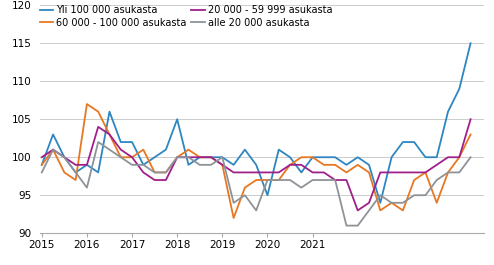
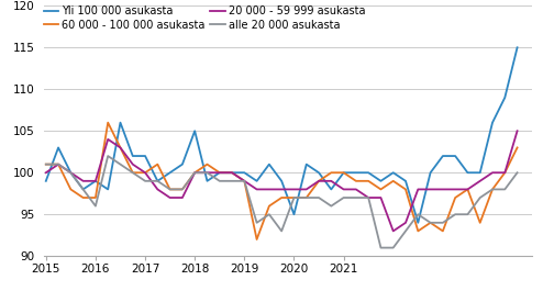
60 000 - 100 000 asukasta/2015: 99 -> 101
alle 20 000 asukasta/2015: 98 -> 101
60 000 - 100 000 asukasta/2016: 107 -> 97
alle 20 000 asukasta/2019: 100 -> 99
